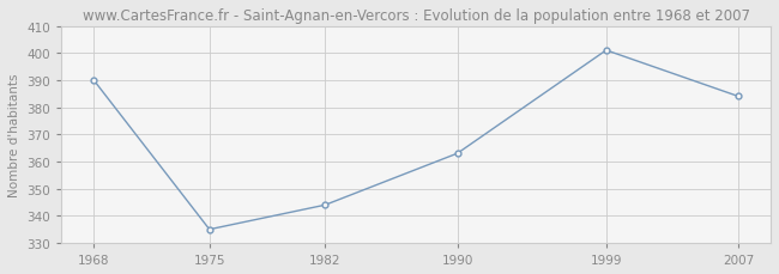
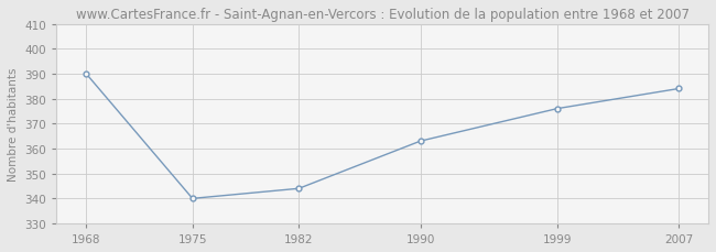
1975: 335 -> 340
1999: 401 -> 376
